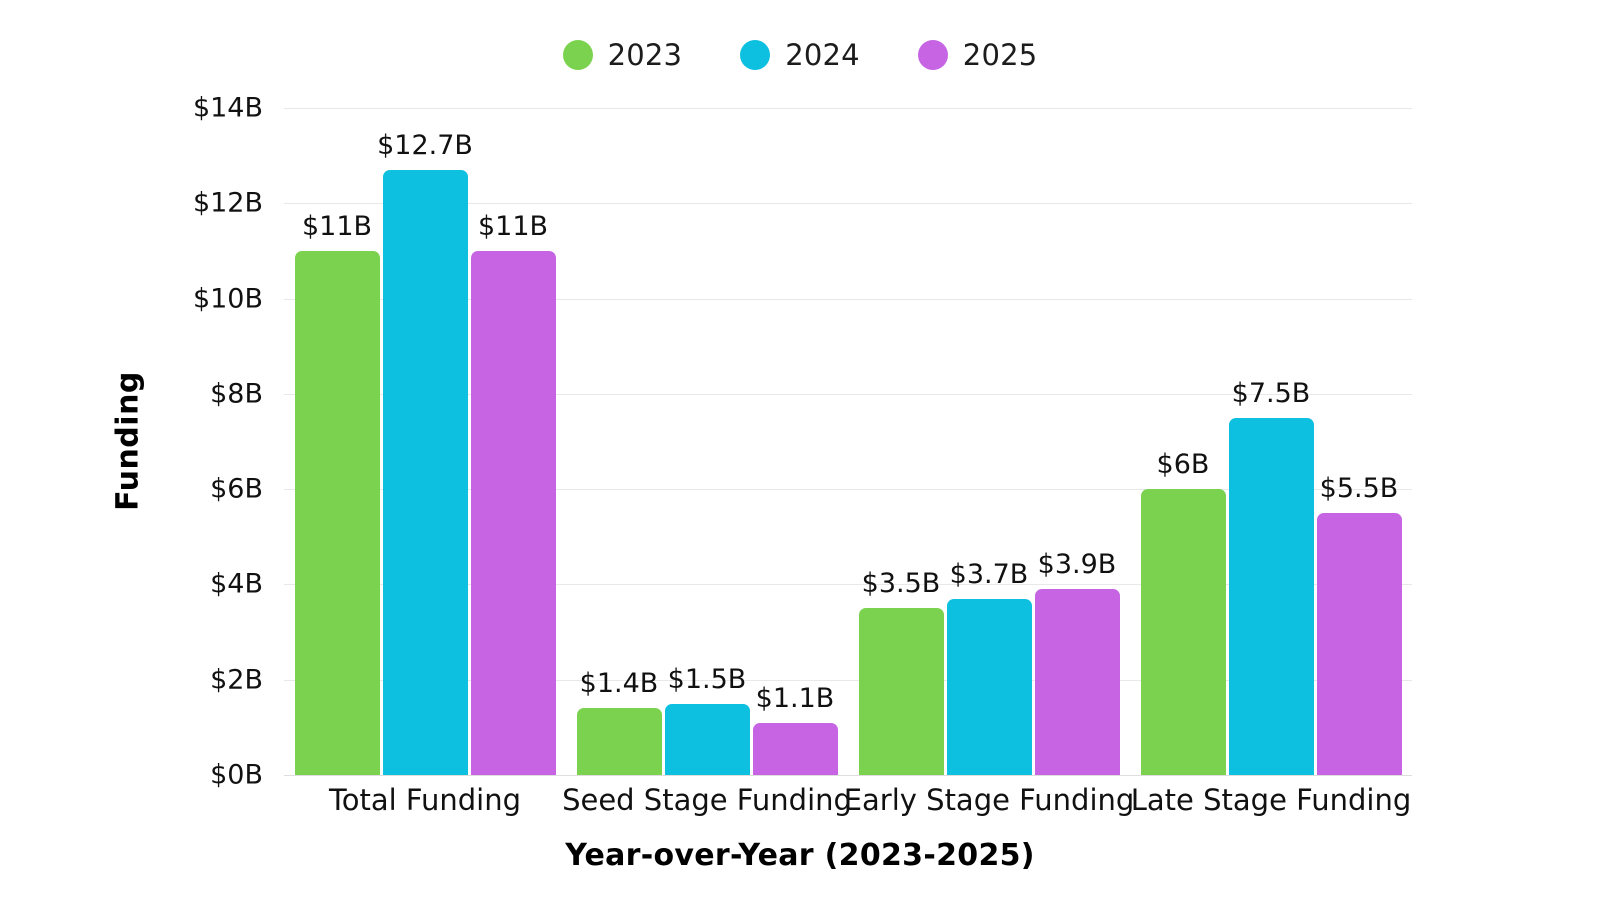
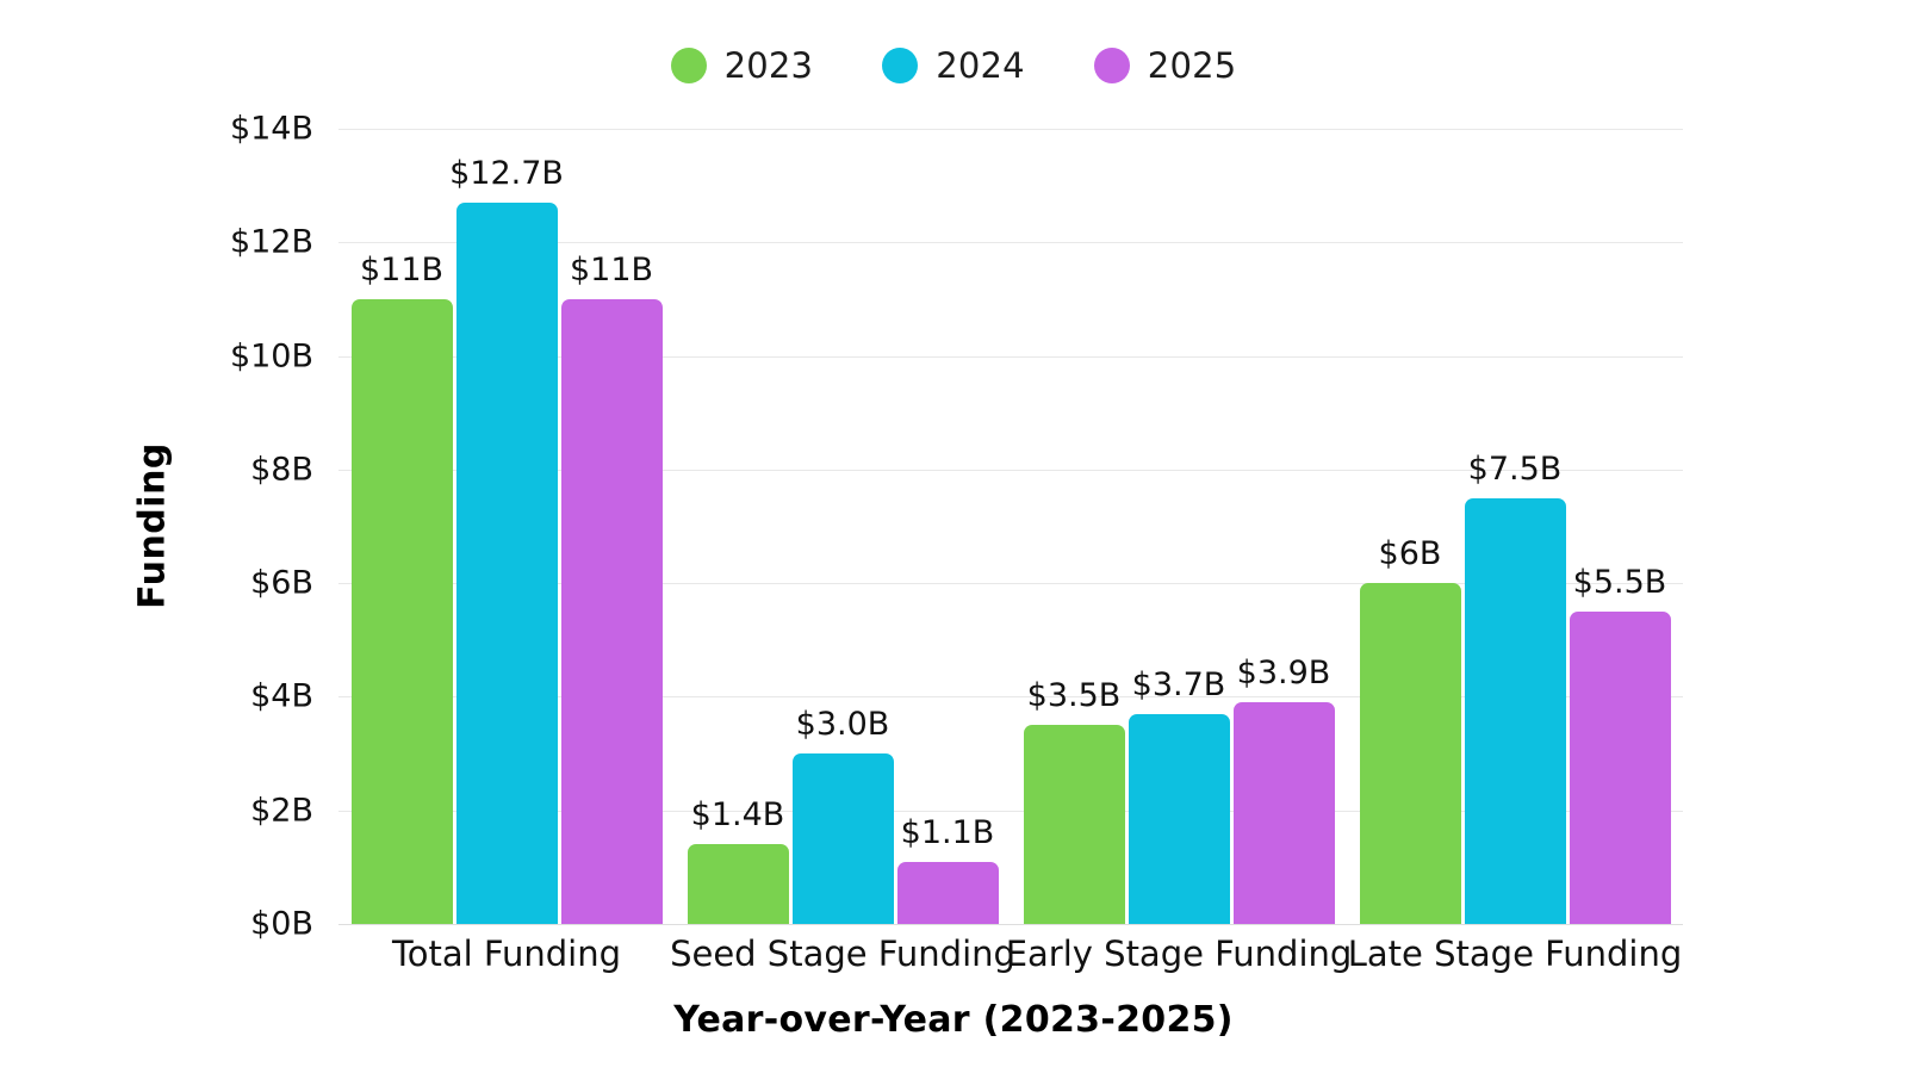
2024/Seed Stage Funding: $1.5B -> $3.0B
